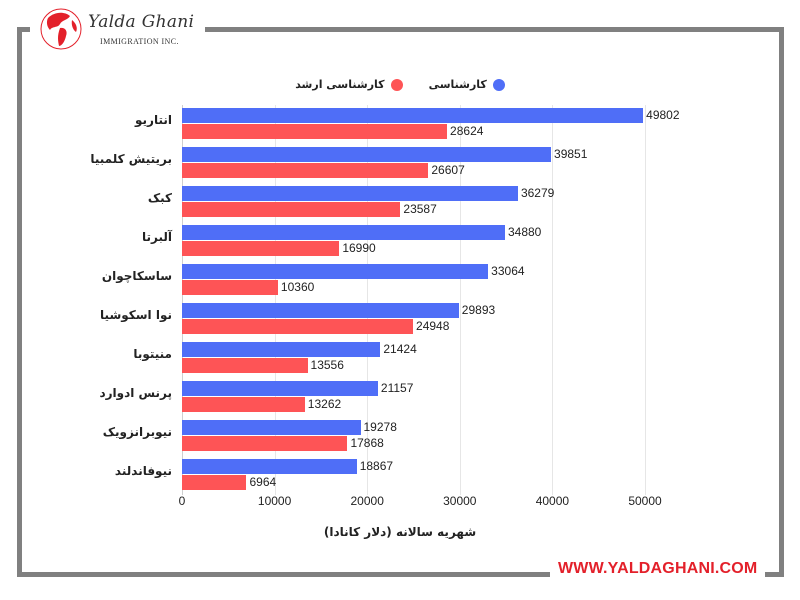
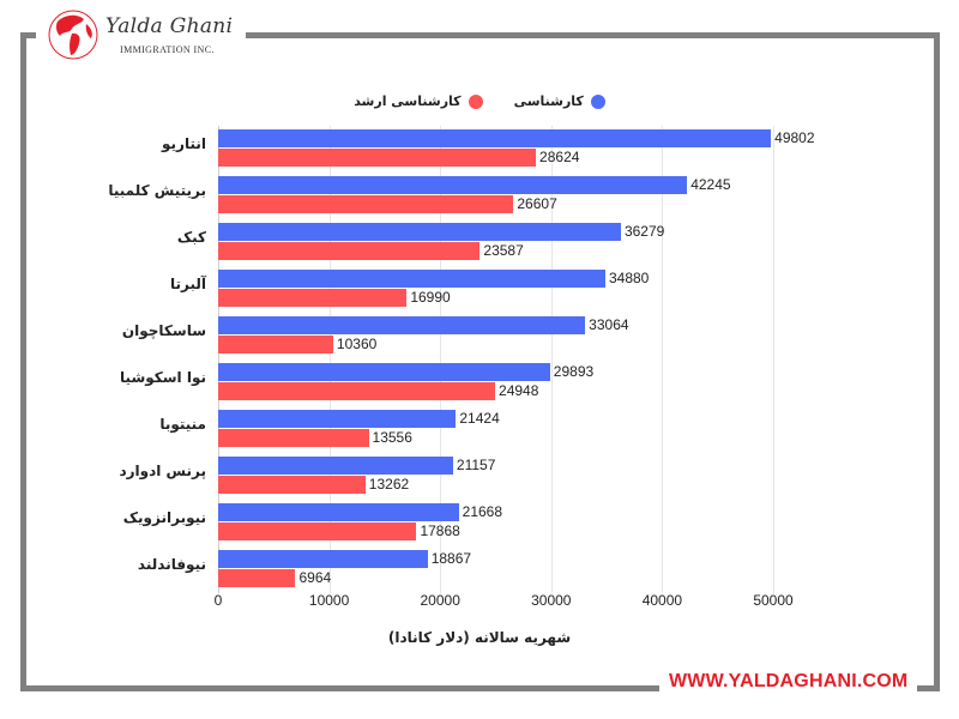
کارشناسی/بریتیش کلمبیا: 39851 -> 42245
کارشناسی/نیوبرانزویک: 19278 -> 21668
